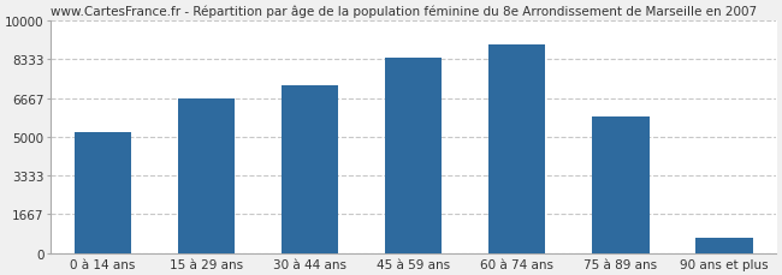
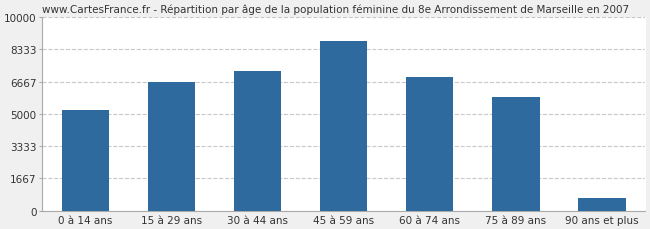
45 à 59 ans: 8400 -> 8800
60 à 74 ans: 9000 -> 6900
